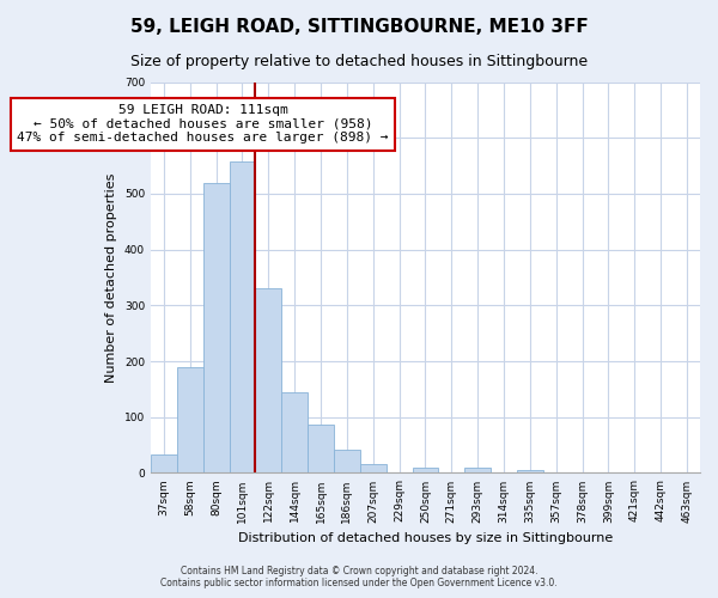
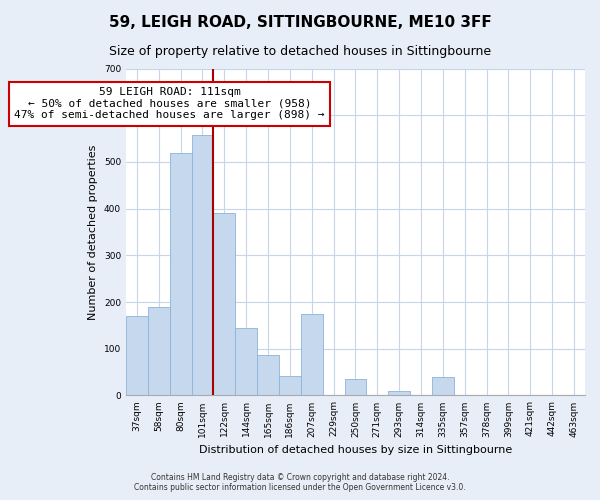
37sqm: 33 -> 170
122sqm: 330 -> 390
207sqm: 15 -> 175
250sqm: 9 -> 35
335sqm: 5 -> 40
